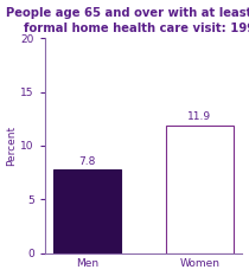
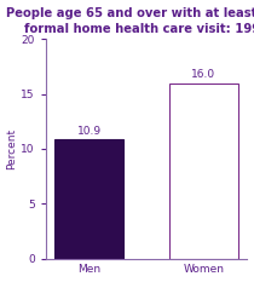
Men: 7.8 -> 10.9
Women: 11.9 -> 16.0
